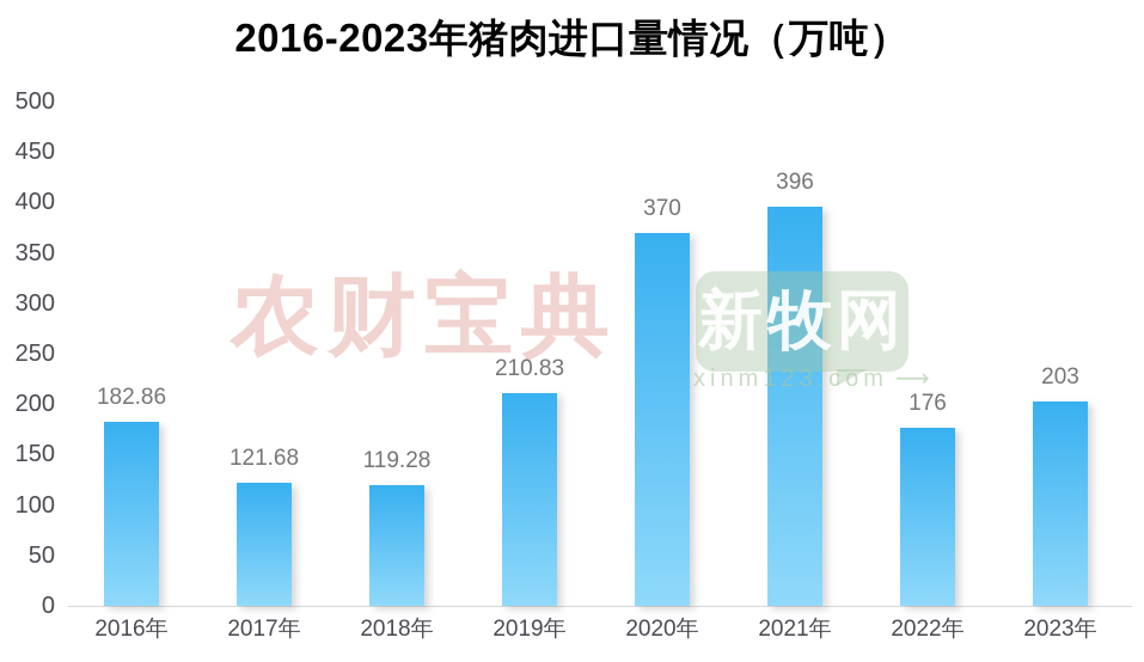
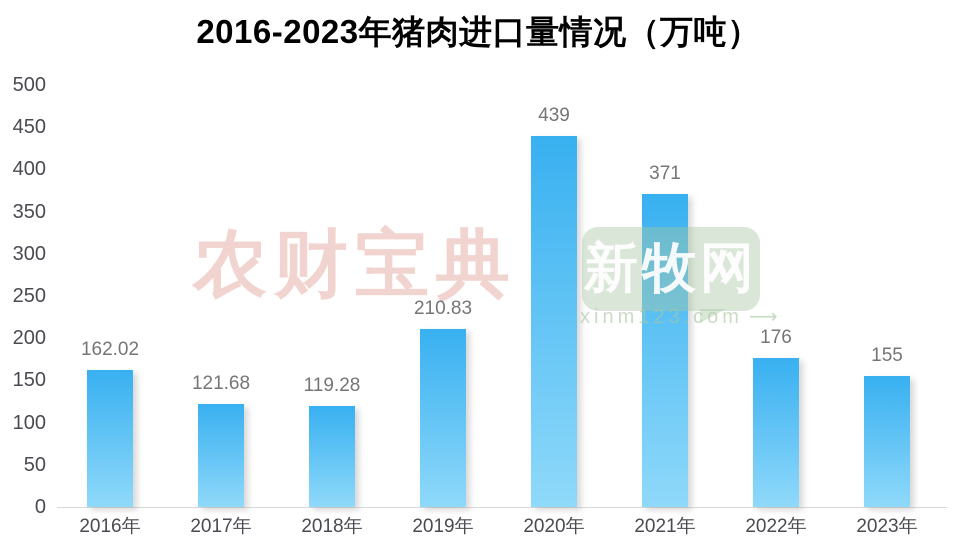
2016年: 182.86 -> 162.02
2020年: 370 -> 439
2021年: 396 -> 371
2023年: 203 -> 155
